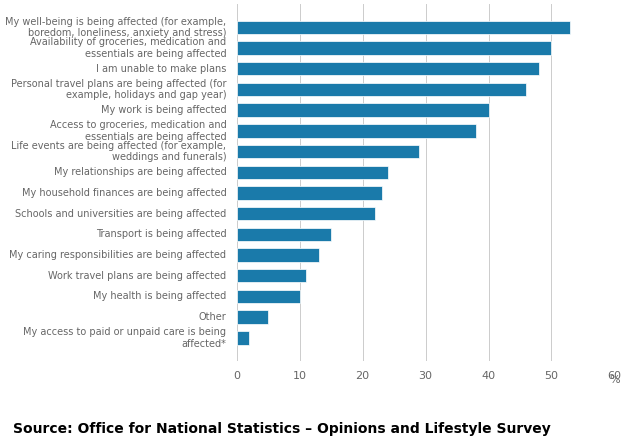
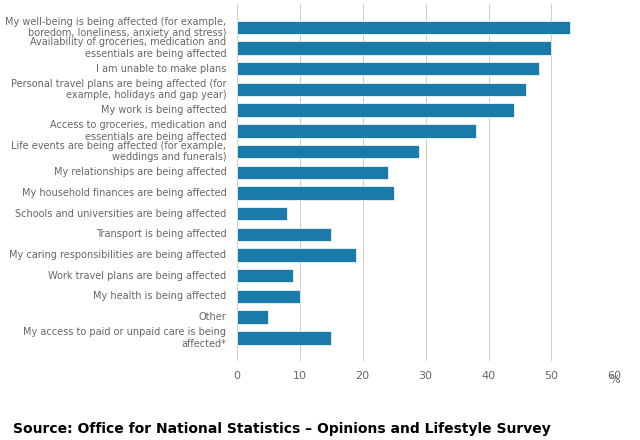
My work is being affected: 40 -> 44
My household finances are being affected: 23 -> 25
Schools and universities are being affected: 22 -> 8
My caring responsibilities are being affected: 13 -> 19
Work travel plans are being affected: 11 -> 9
My access to paid or unpaid care is being affected*: 2 -> 15
